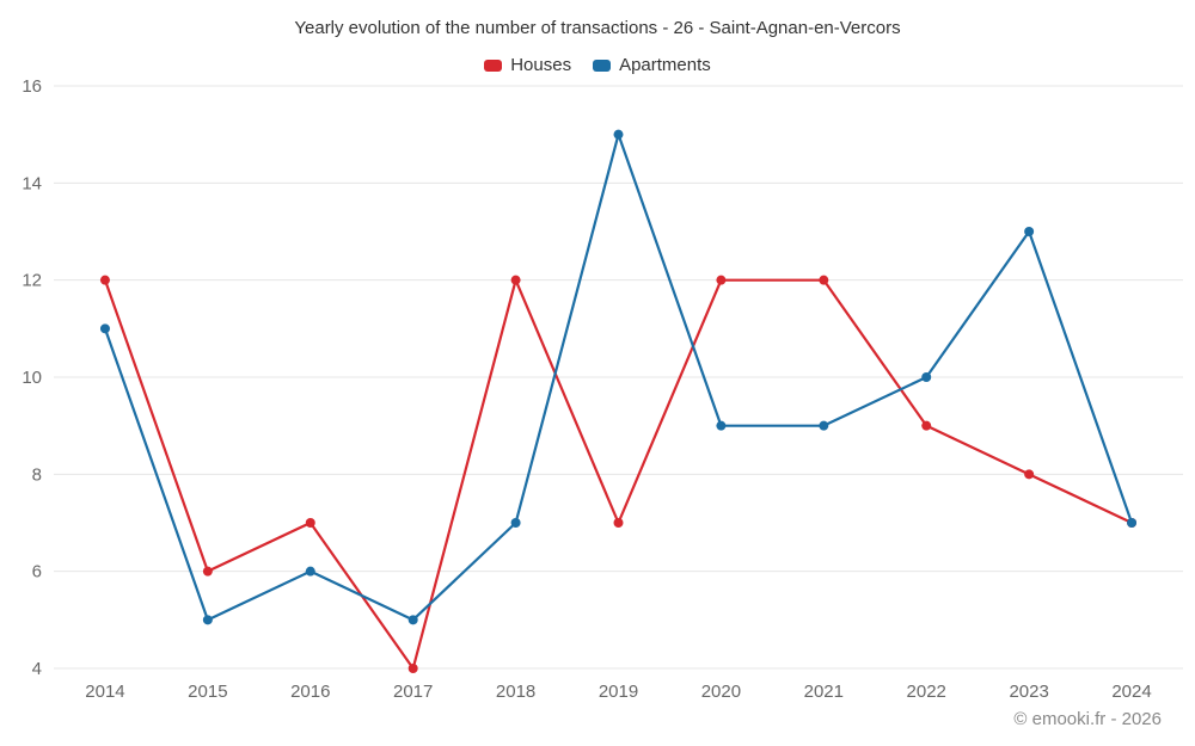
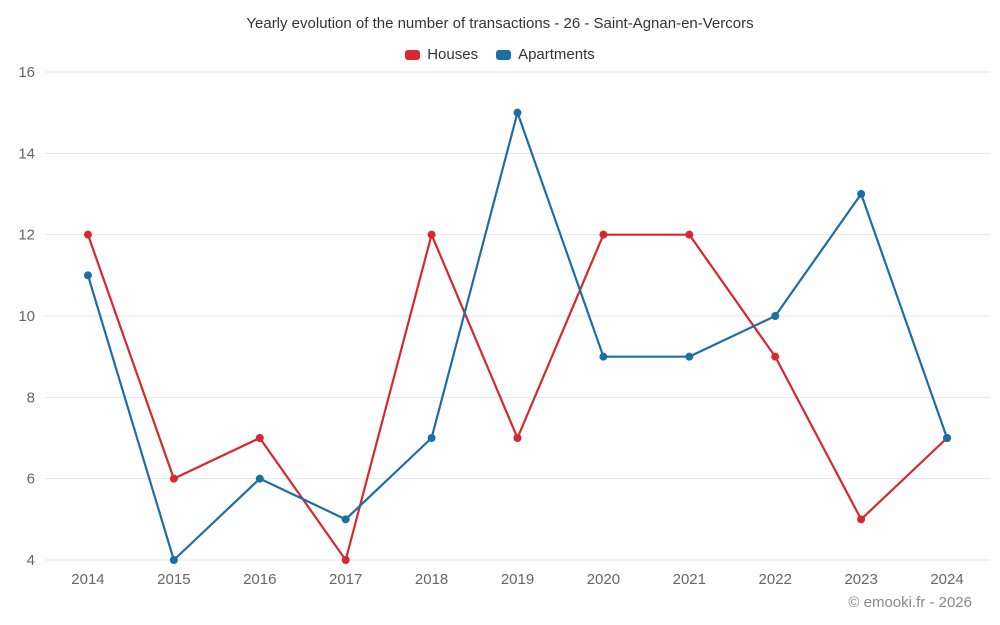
Apartments/2015: 5 -> 4
Houses/2023: 8 -> 5
